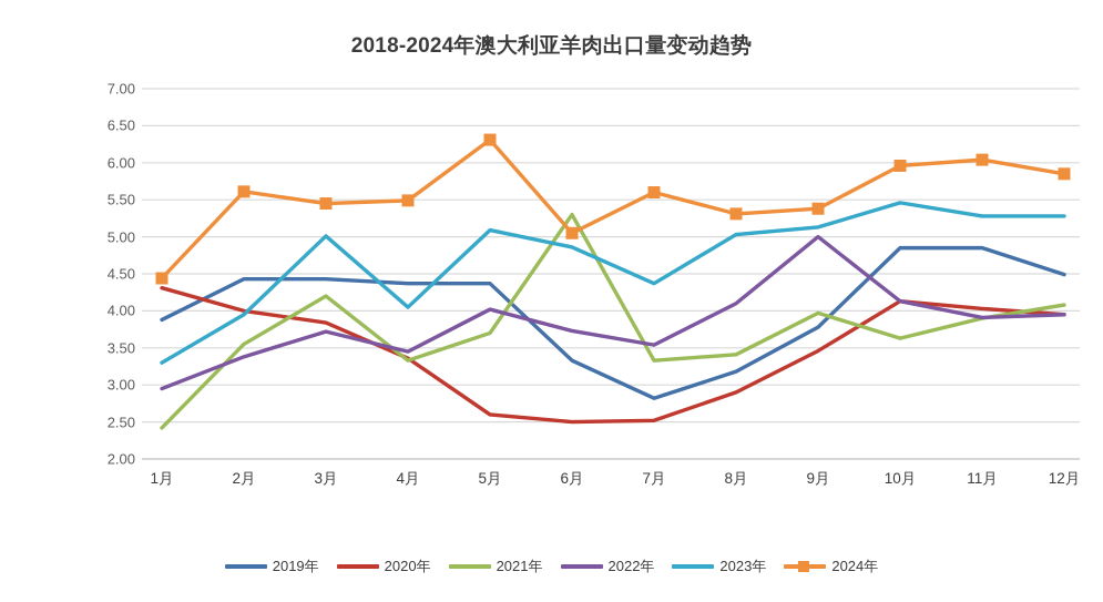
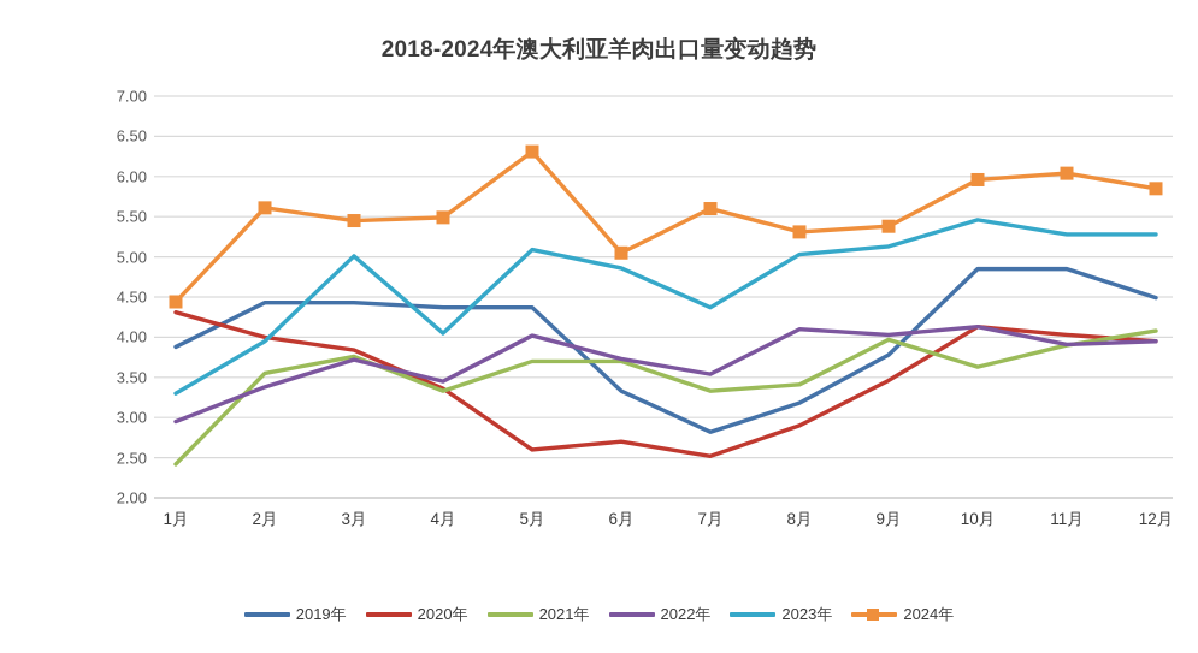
2021年/3月: 4.2 -> 3.8
2020年/6月: 2.5 -> 2.7
2021年/6月: 5.3 -> 3.7
2022年/9月: 5.0 -> 4.0
